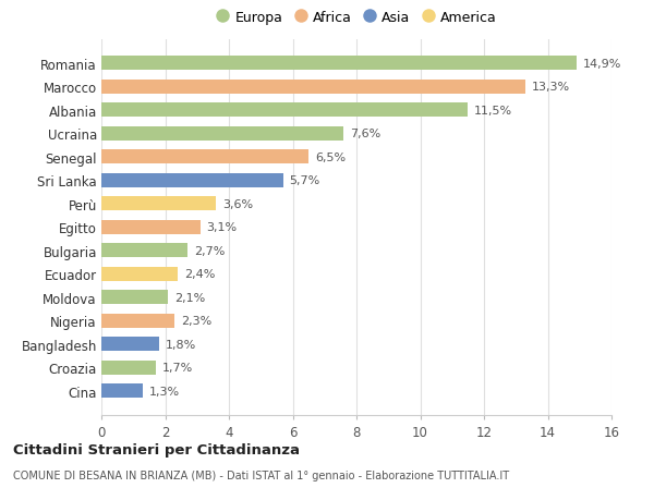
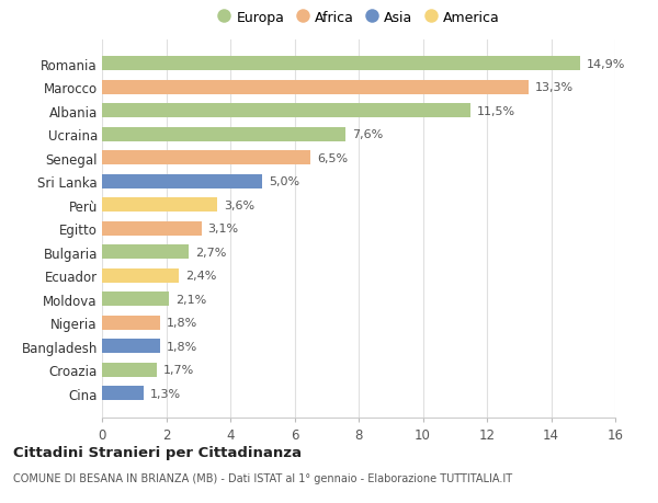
Sri Lanka: 5,7% -> 5,0%
Nigeria: 2,3% -> 1,8%
